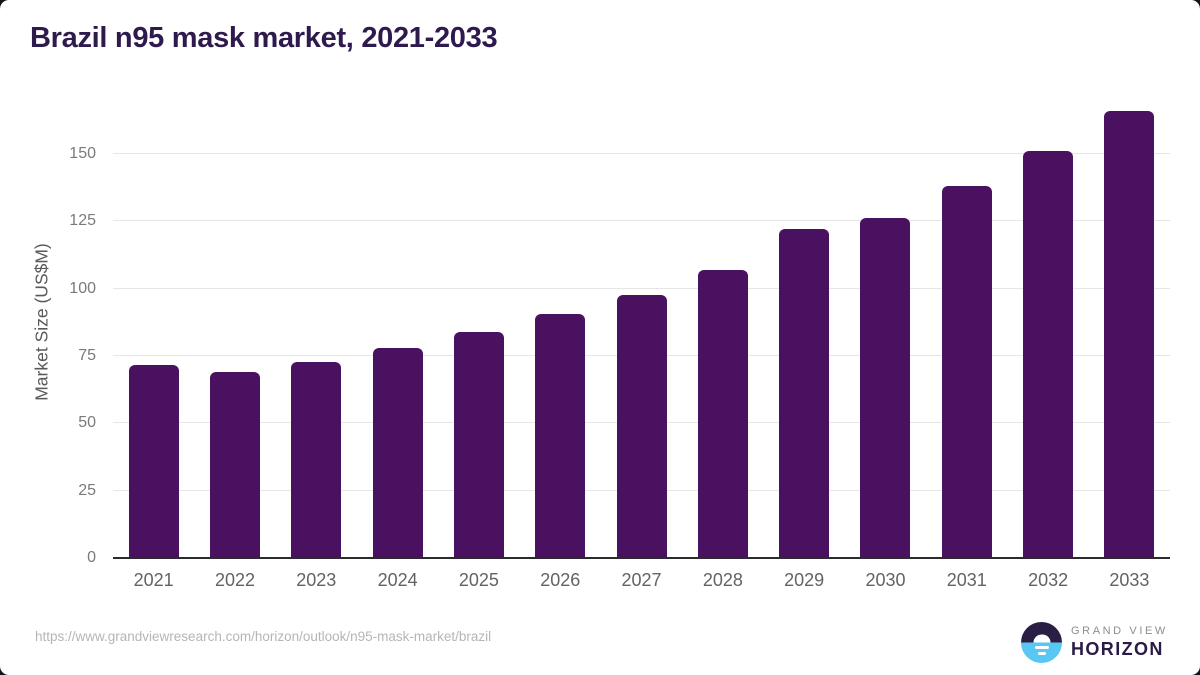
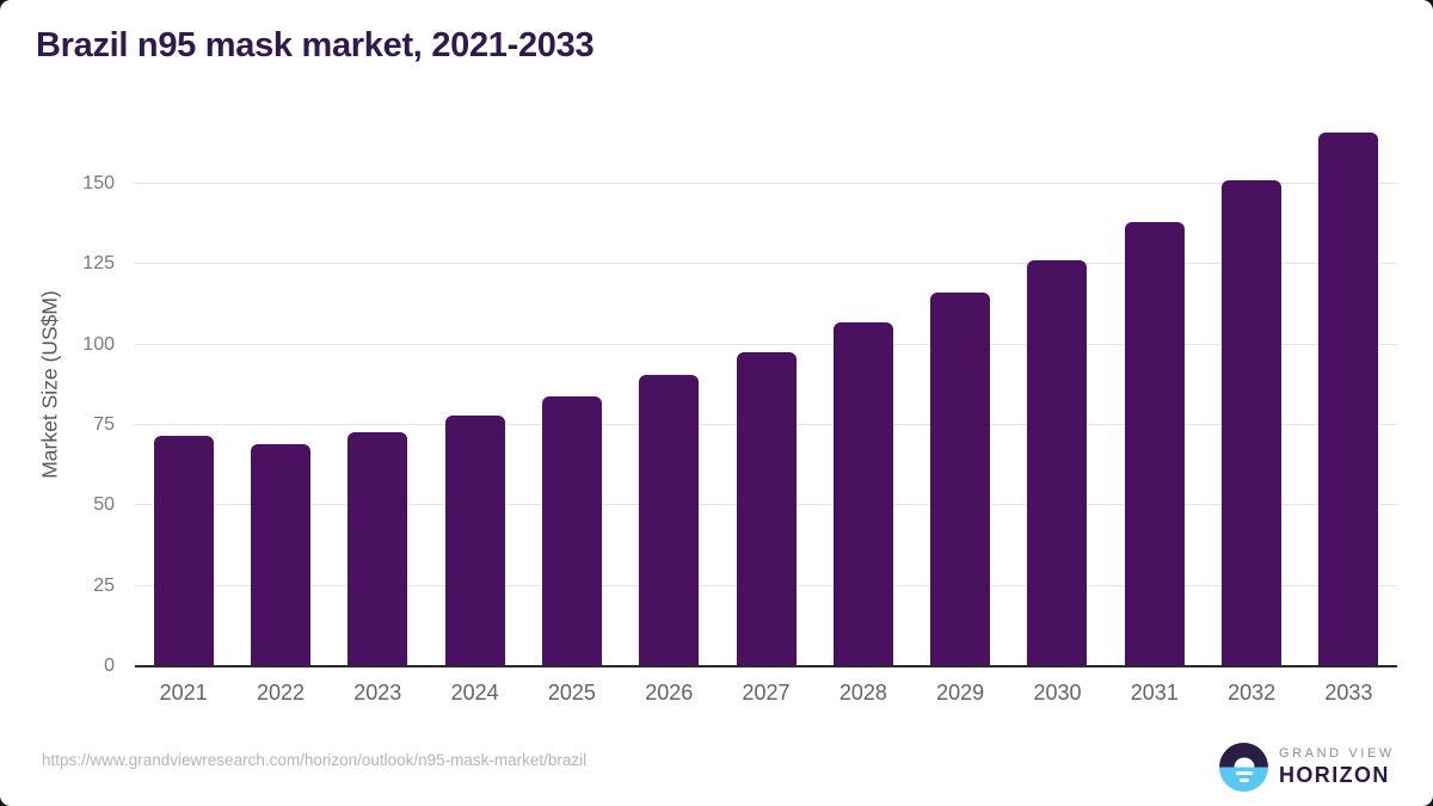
2029: 122 -> 116
